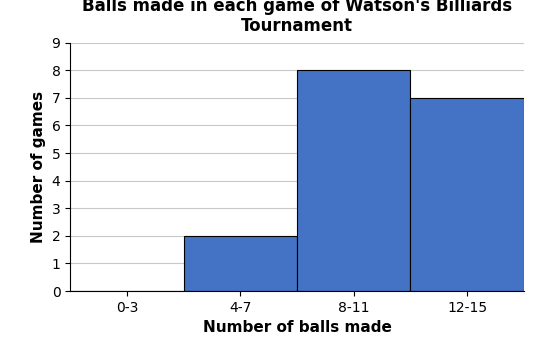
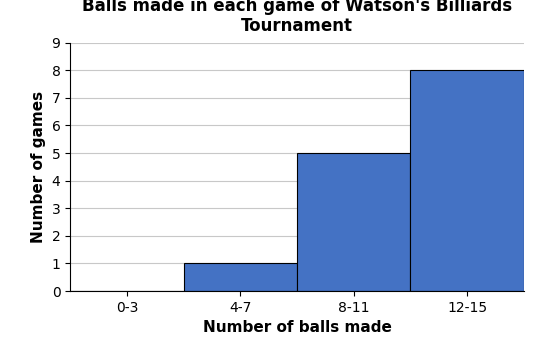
4-7: 2 -> 1
8-11: 8 -> 5
12-15: 7 -> 8
